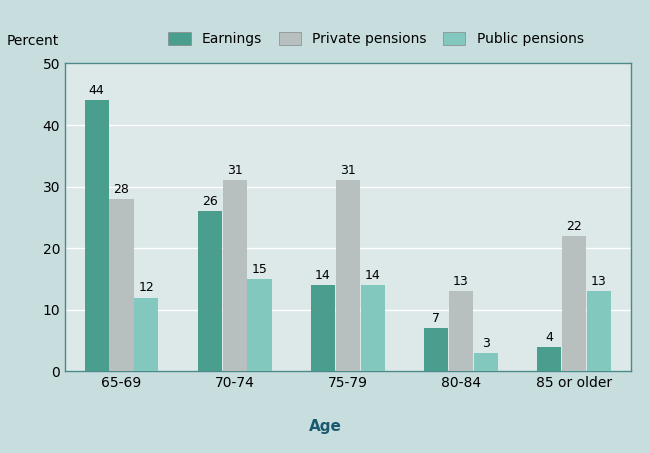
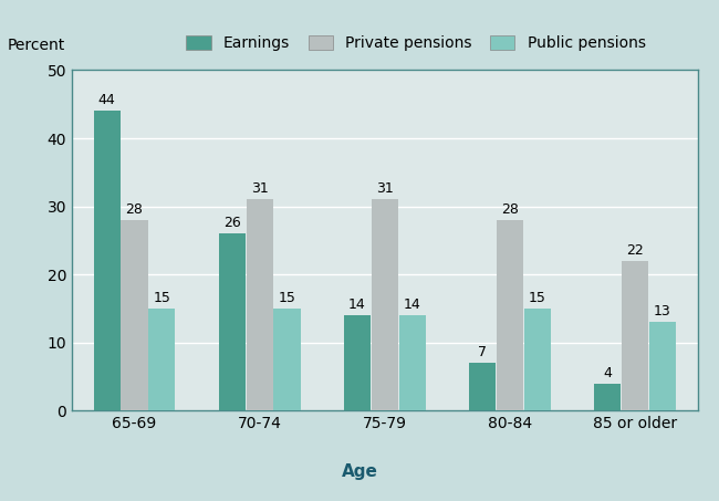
Public pensions/65-69: 12 -> 15
Private pensions/80-84: 13 -> 28
Public pensions/80-84: 3 -> 15
